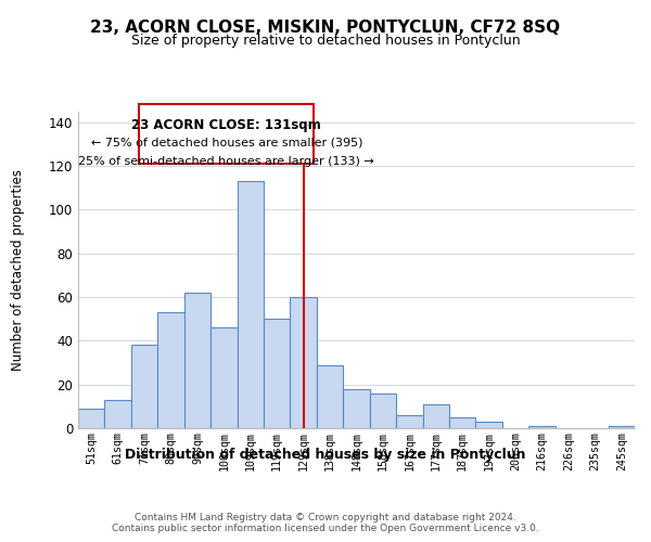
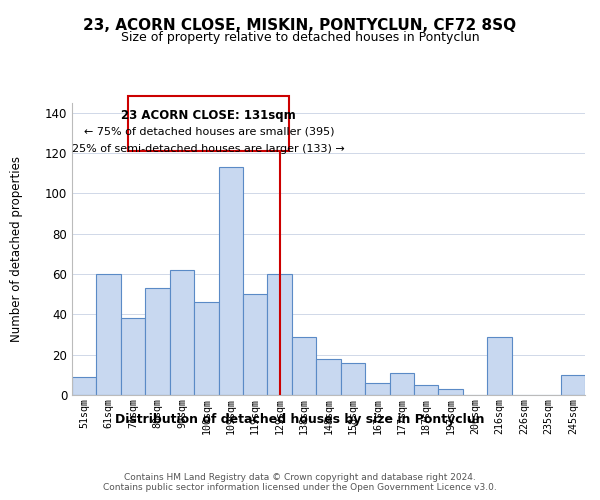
61sqm: 13 -> 60
216sqm: 1 -> 29
245sqm: 1 -> 10
